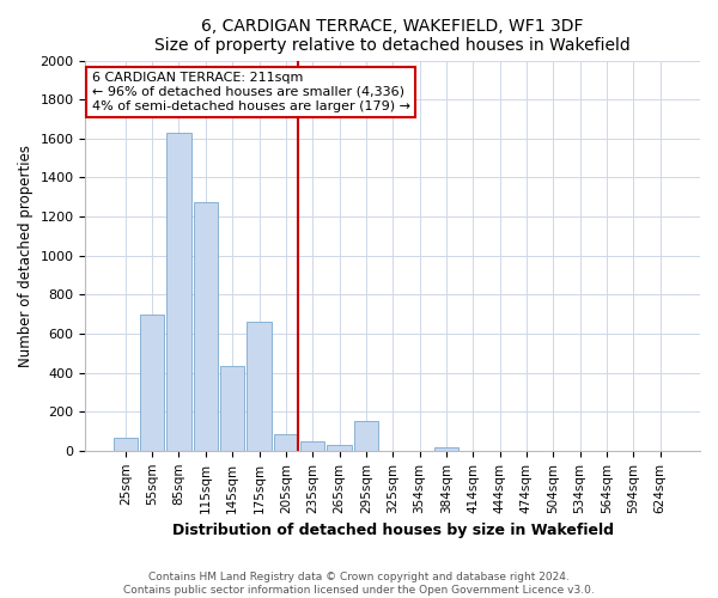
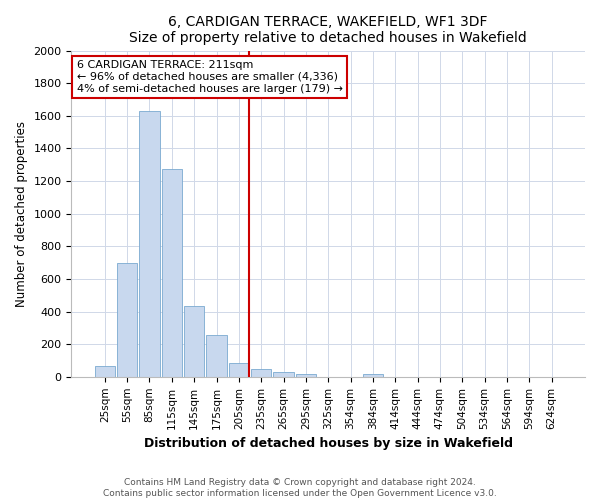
175sqm: 660 -> 260
295sqm: 150 -> 20
